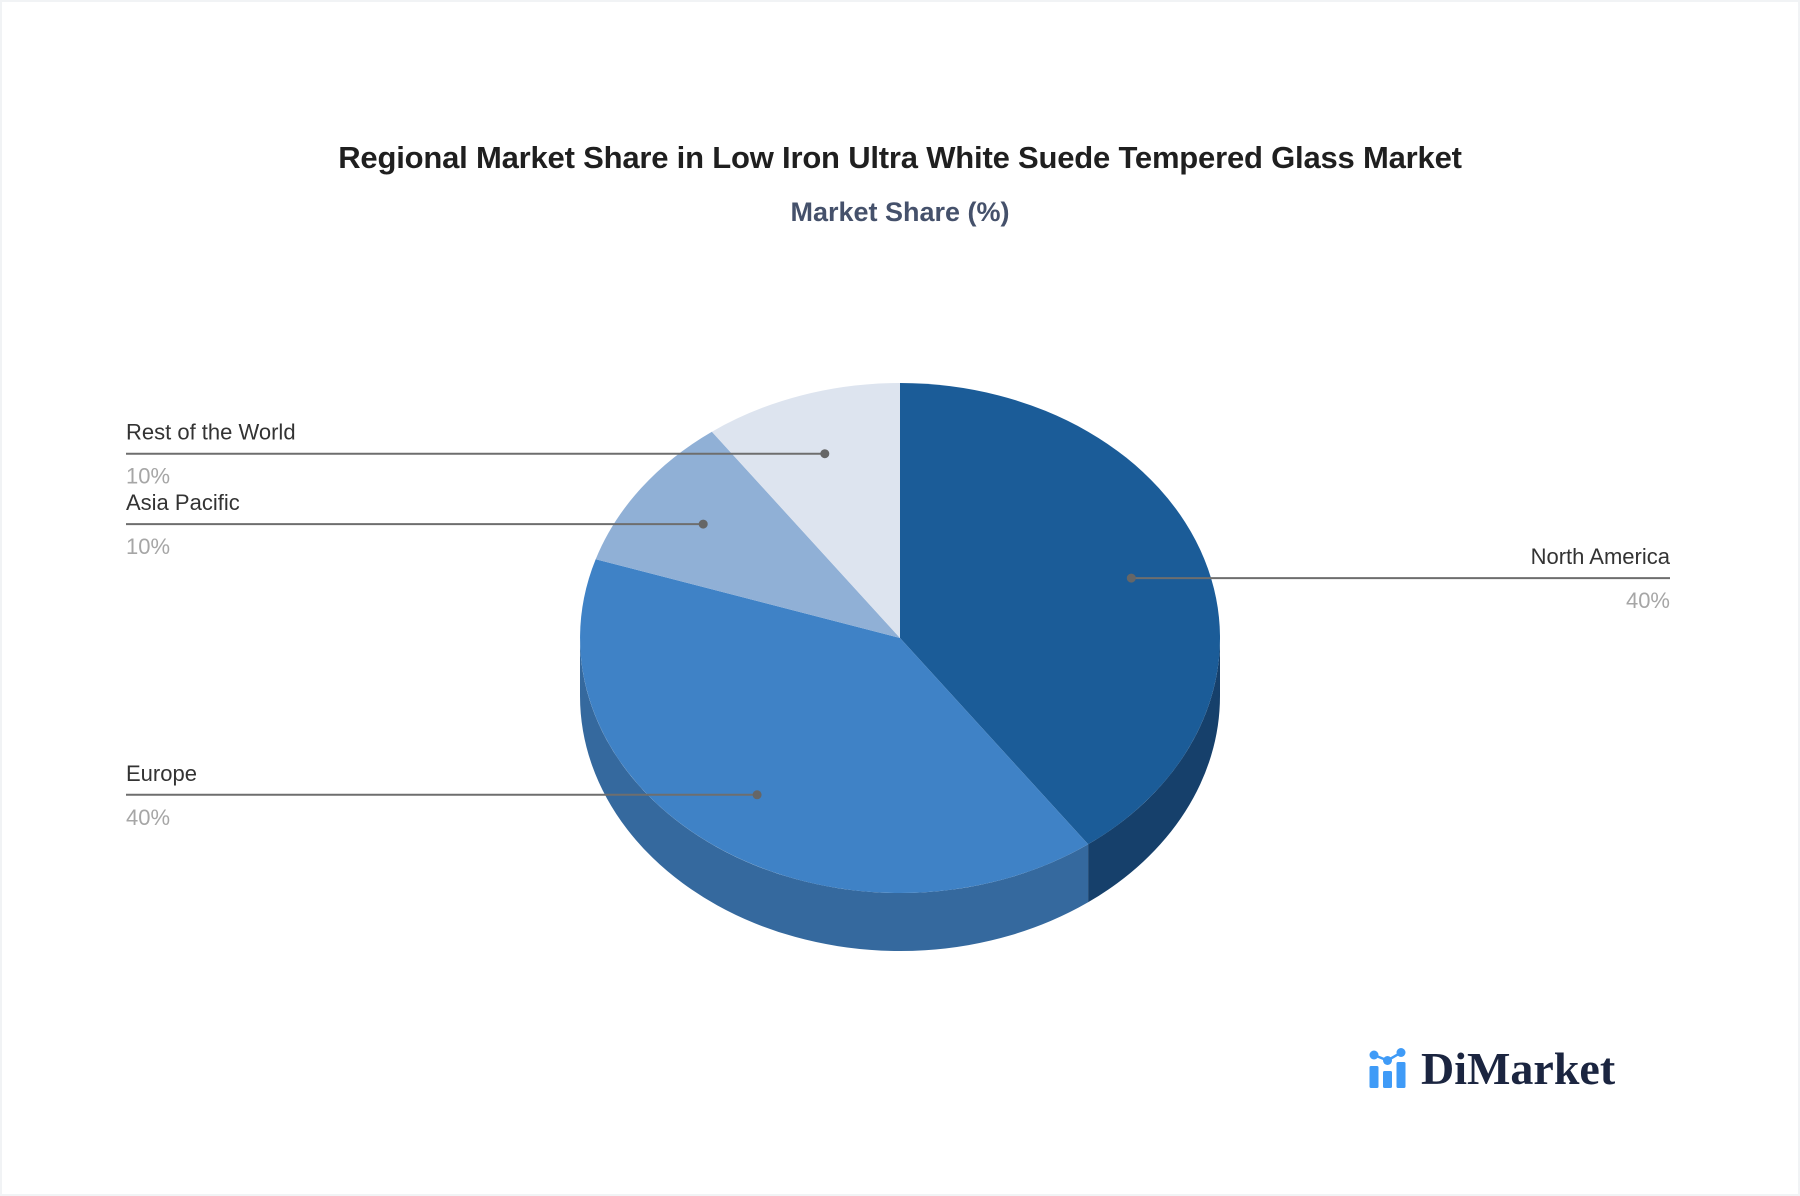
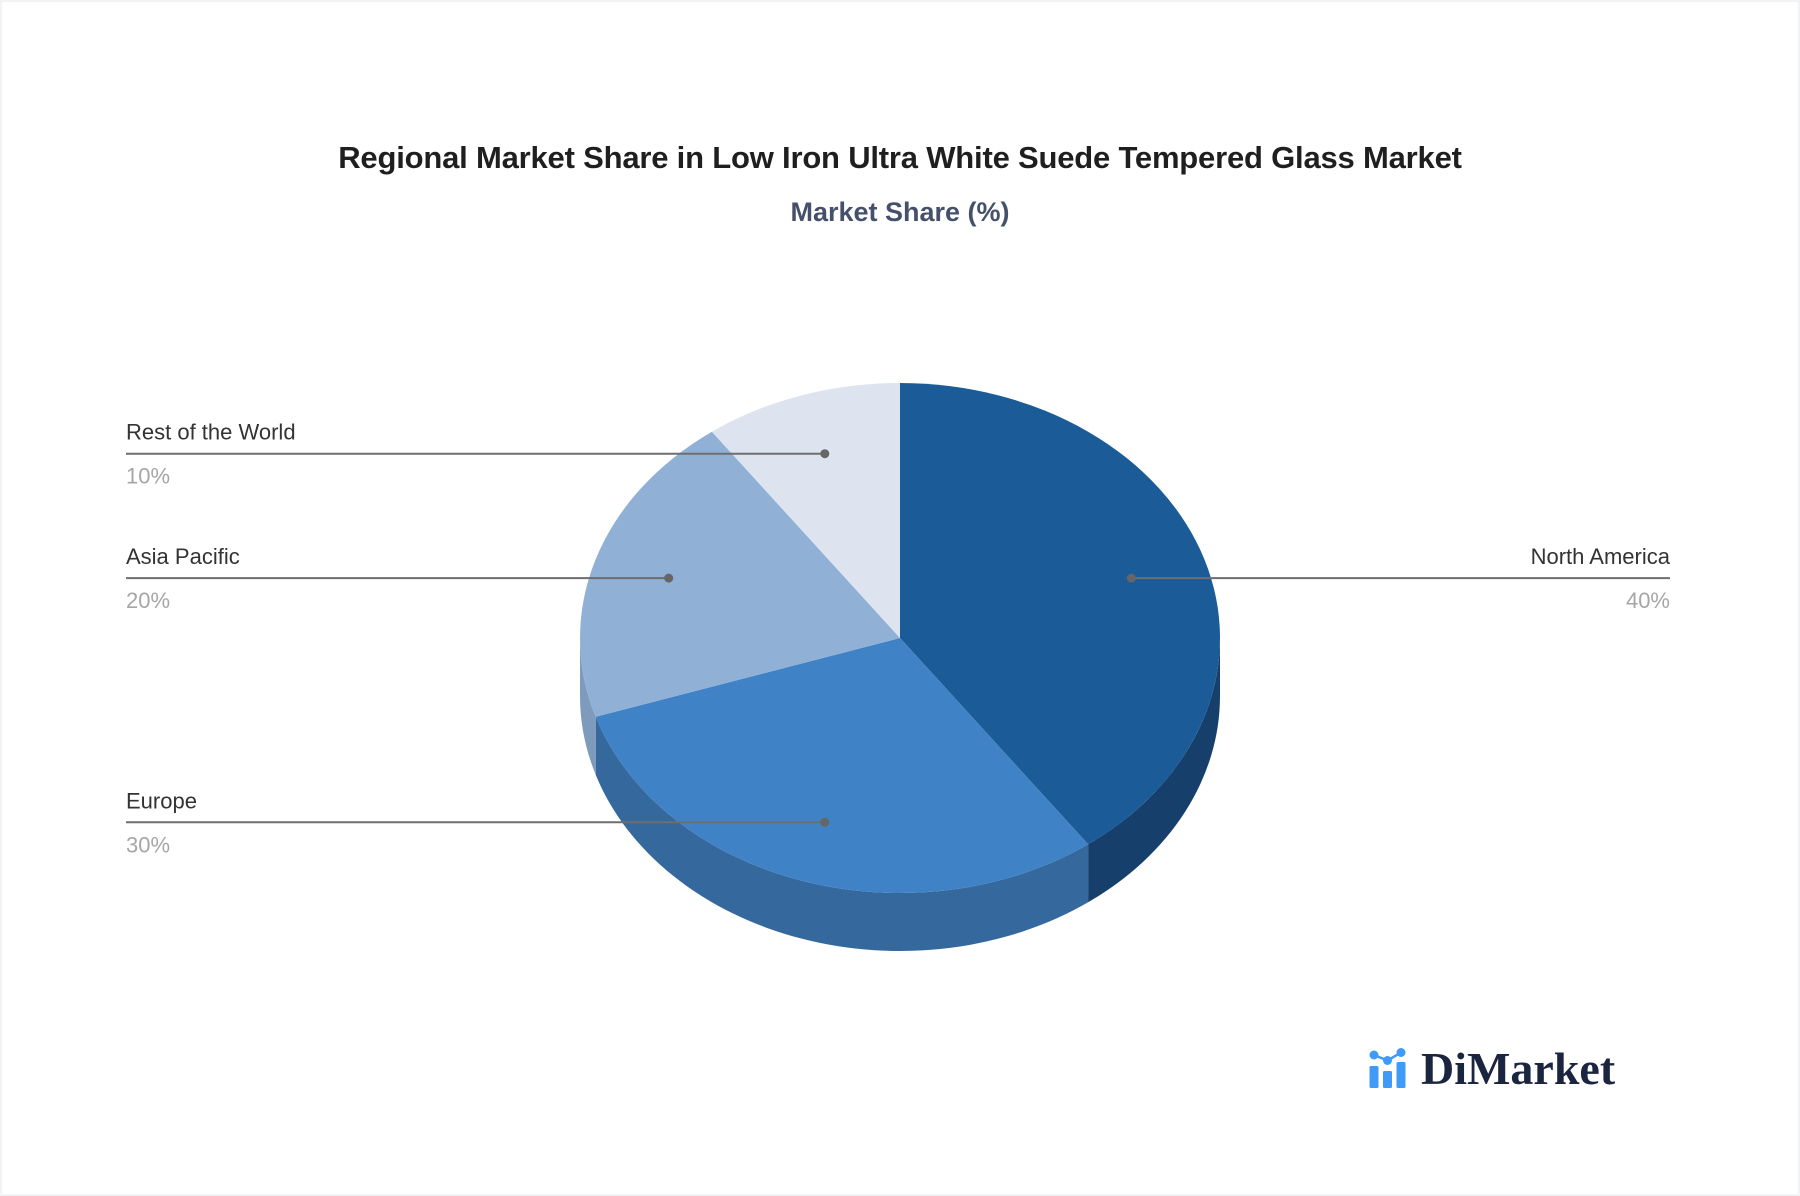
Europe: 40% -> 30%
Asia Pacific: 10% -> 20%
